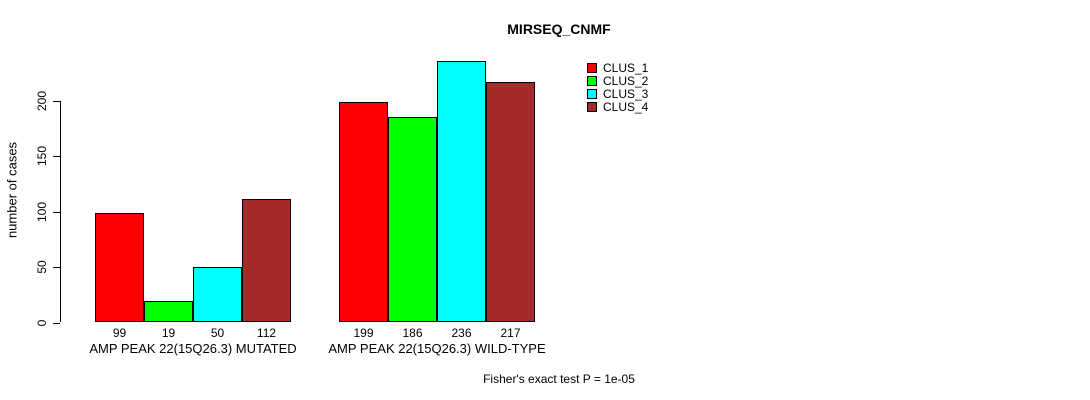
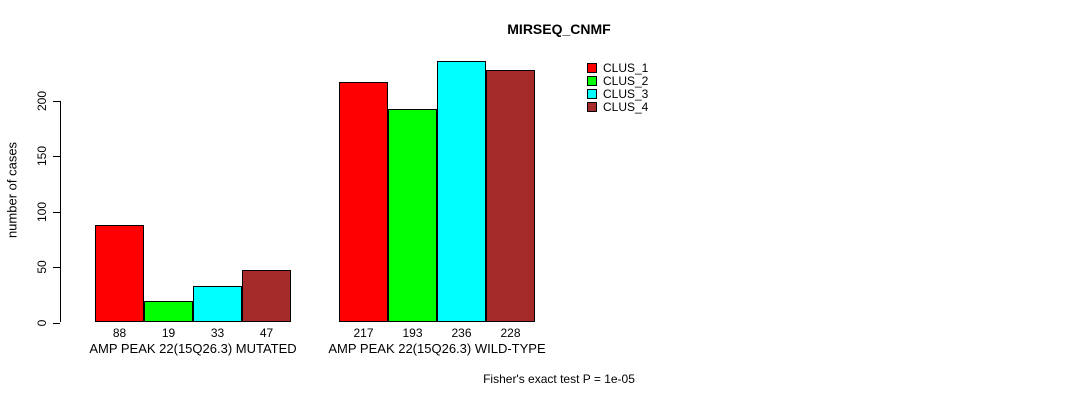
CLUS_1/AMP PEAK 22(15Q26.3) MUTATED: 99 -> 88
CLUS_3/AMP PEAK 22(15Q26.3) MUTATED: 50 -> 33
CLUS_4/AMP PEAK 22(15Q26.3) MUTATED: 112 -> 47
CLUS_1/AMP PEAK 22(15Q26.3) WILD-TYPE: 199 -> 217
CLUS_2/AMP PEAK 22(15Q26.3) WILD-TYPE: 186 -> 193
CLUS_4/AMP PEAK 22(15Q26.3) WILD-TYPE: 217 -> 228
